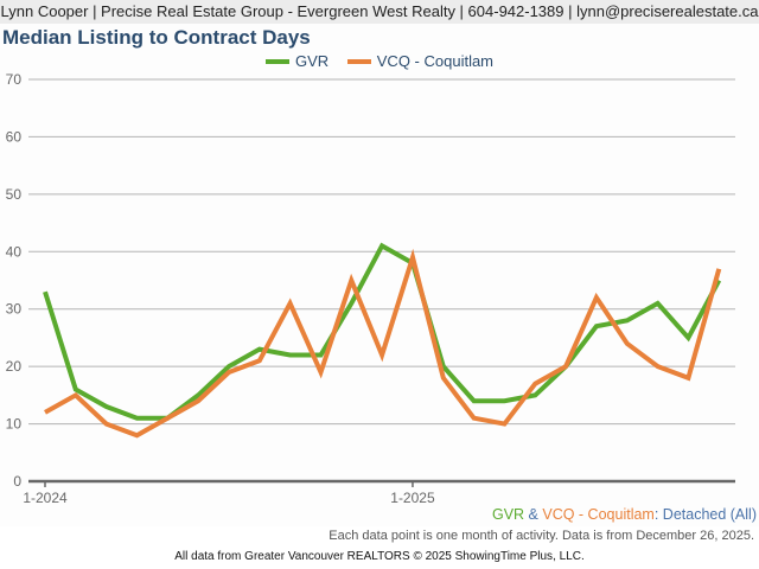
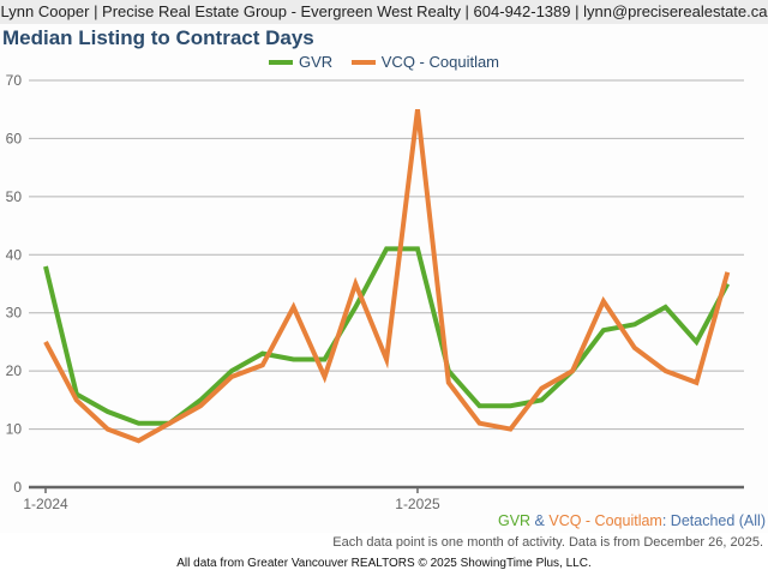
GVR/1-2024: 33 -> 38
VCQ - Coquitlam/1-2024: 12 -> 25
GVR/1-2025: 38 -> 41
VCQ - Coquitlam/1-2025: 39 -> 65
